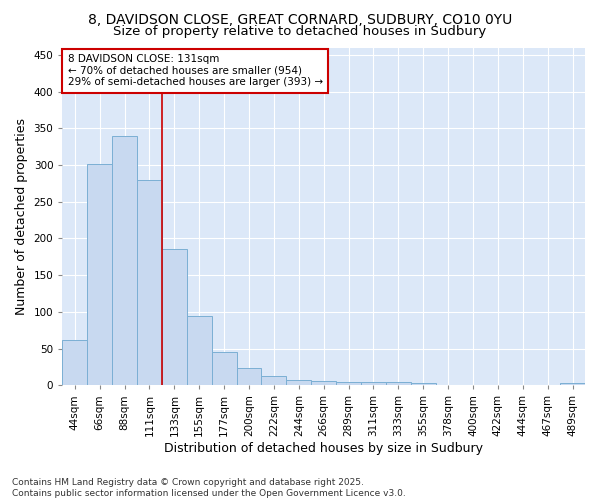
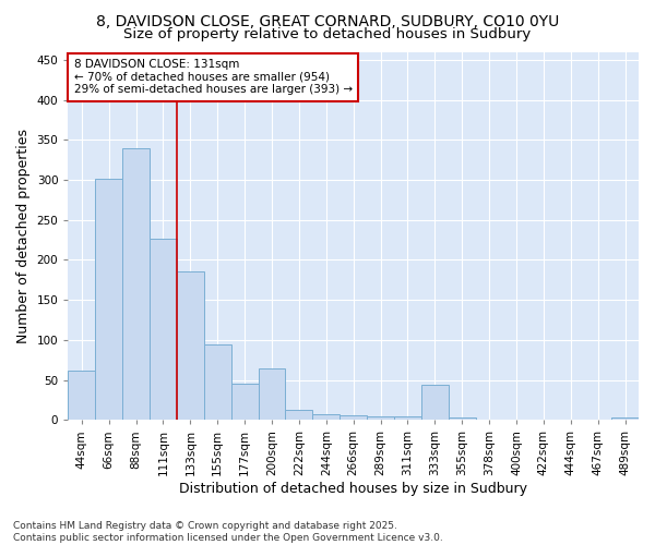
111sqm: 279 -> 226
200sqm: 23 -> 64
333sqm: 4 -> 44
